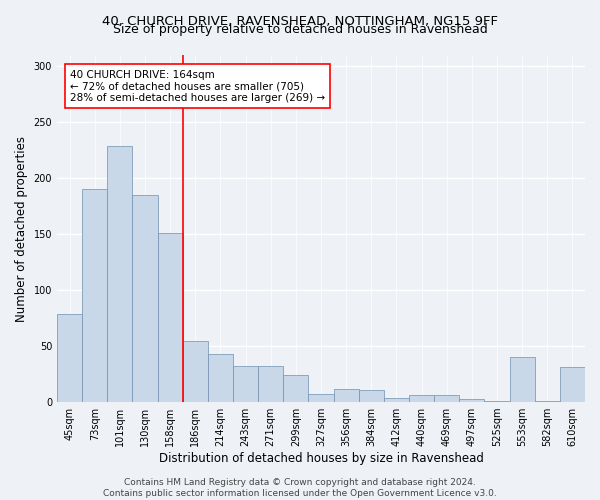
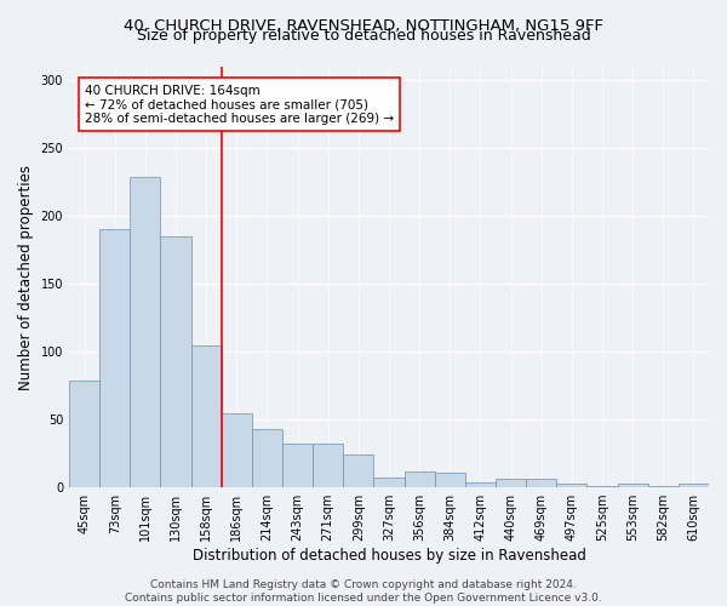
158sqm: 151 -> 105
553sqm: 40 -> 3
610sqm: 31 -> 3
